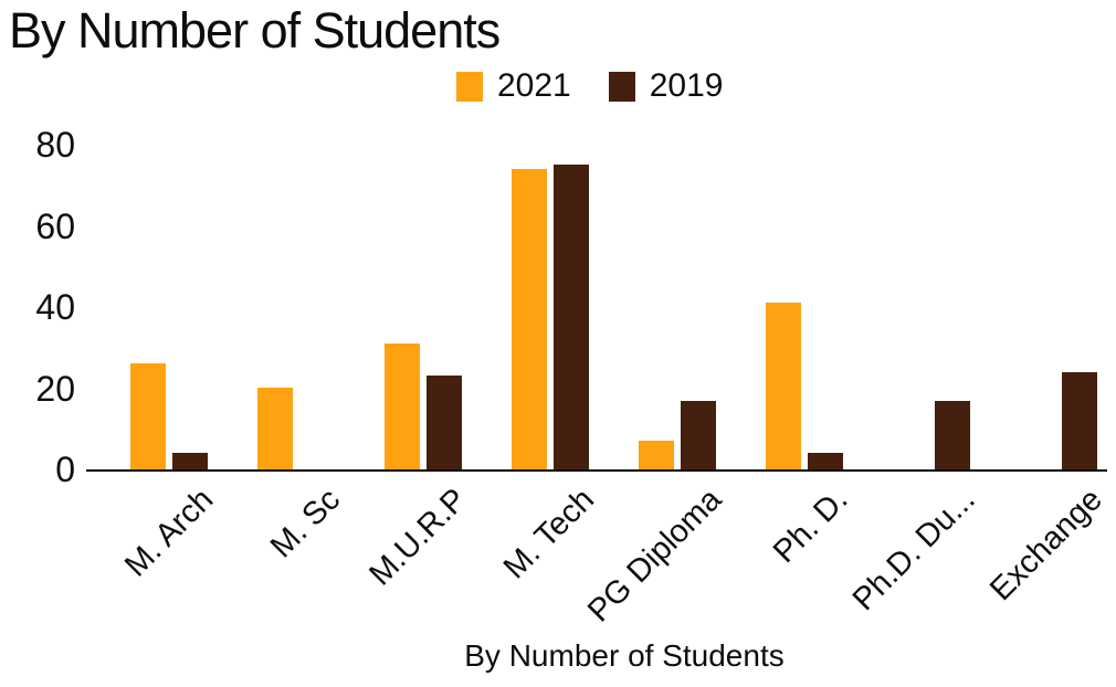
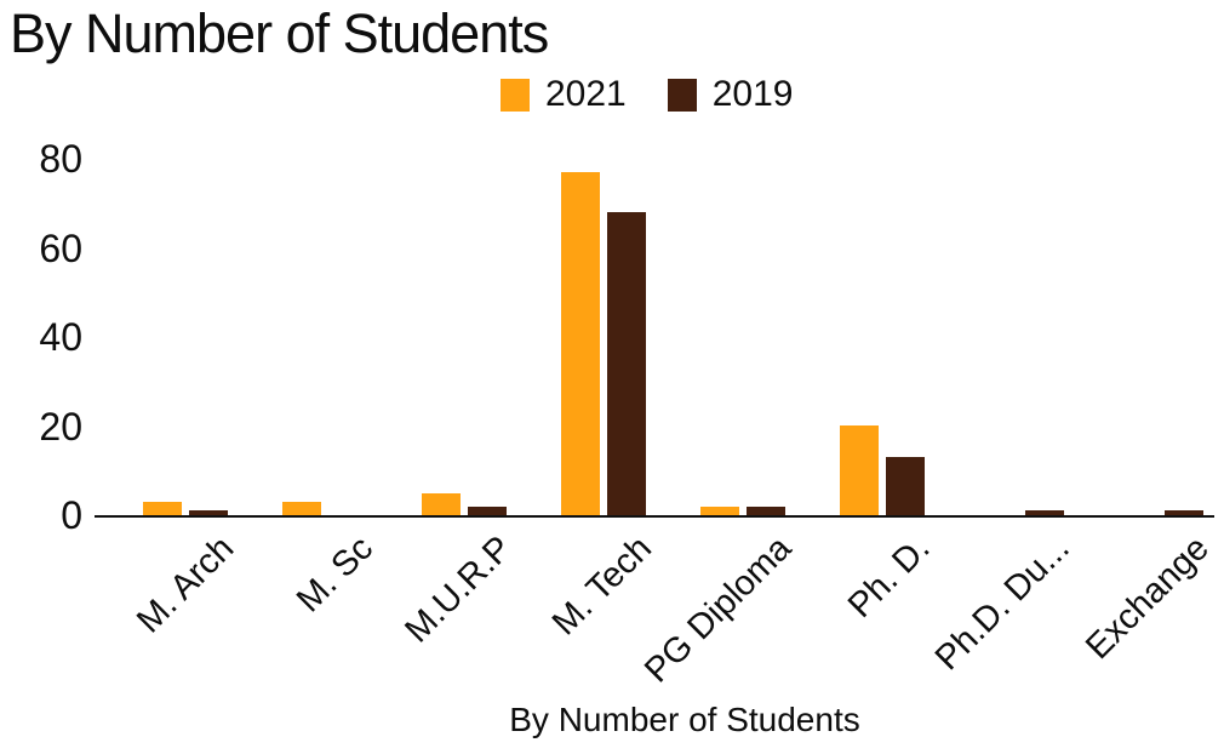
2021/M. Arch: 26 -> 3
2019/M. Arch: 4 -> 1
2021/M. Sc: 20 -> 3
2021/M.U.R.P: 31 -> 5
2019/M.U.R.P: 23 -> 2
2021/M. Tech: 74 -> 77
2019/M. Tech: 75 -> 68
2021/PG Diploma: 7 -> 2
2019/PG Diploma: 17 -> 2
2021/Ph. D.: 41 -> 20
2019/Ph. D.: 4 -> 13
2019/Ph.D. Du...: 17 -> 1
2019/Exchange: 24 -> 1
